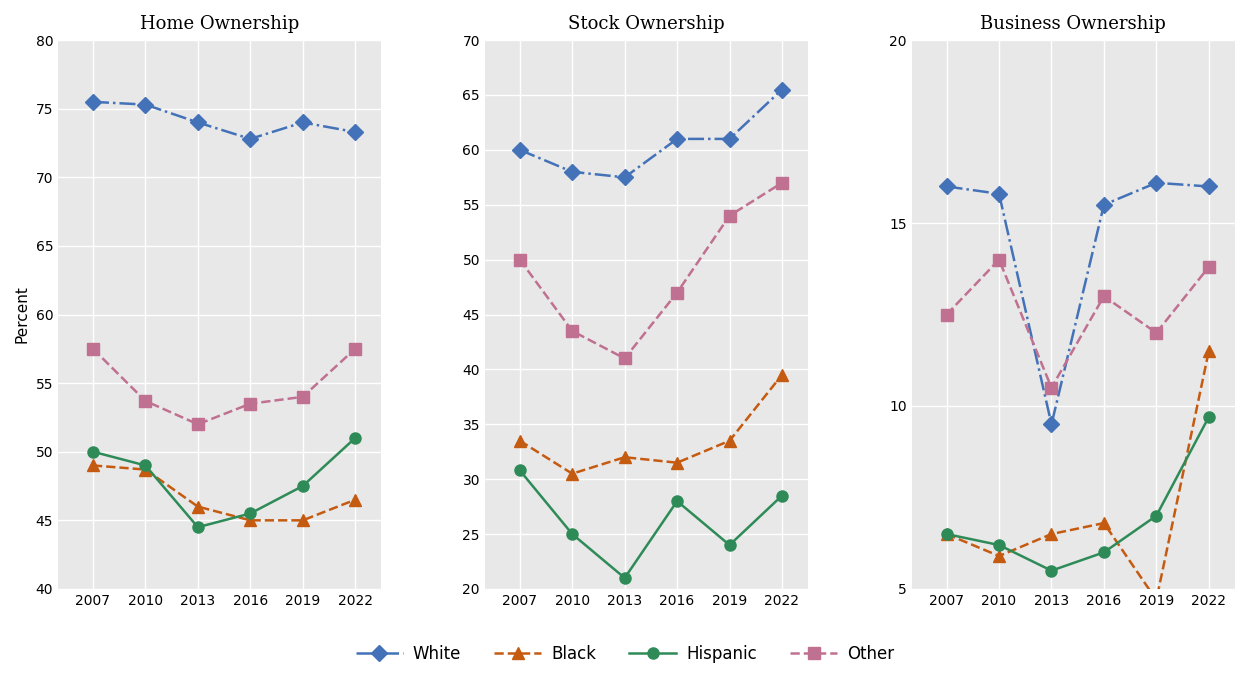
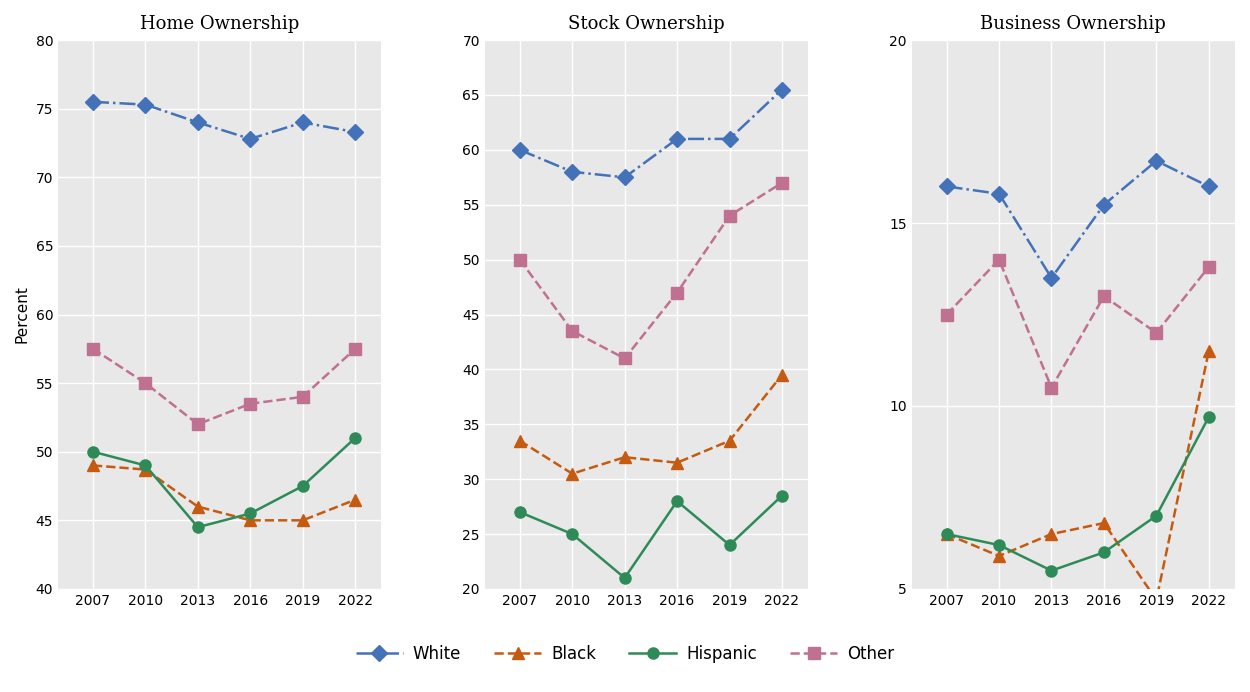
Home Ownership/Other/2010: 53.7 -> 55.0
Stock Ownership/Hispanic/2007: 30.8 -> 27.0
Business Ownership/White/2013: 9.5 -> 13.5
Business Ownership/White/2019: 16.1 -> 16.7
